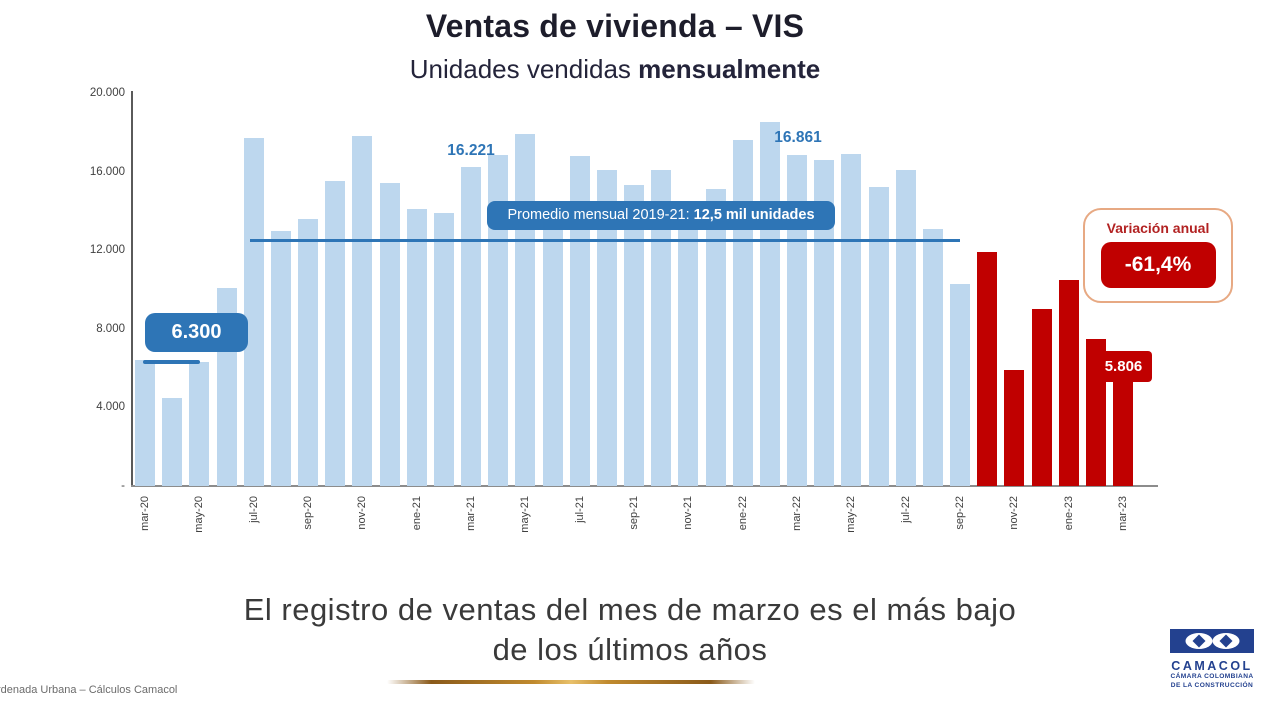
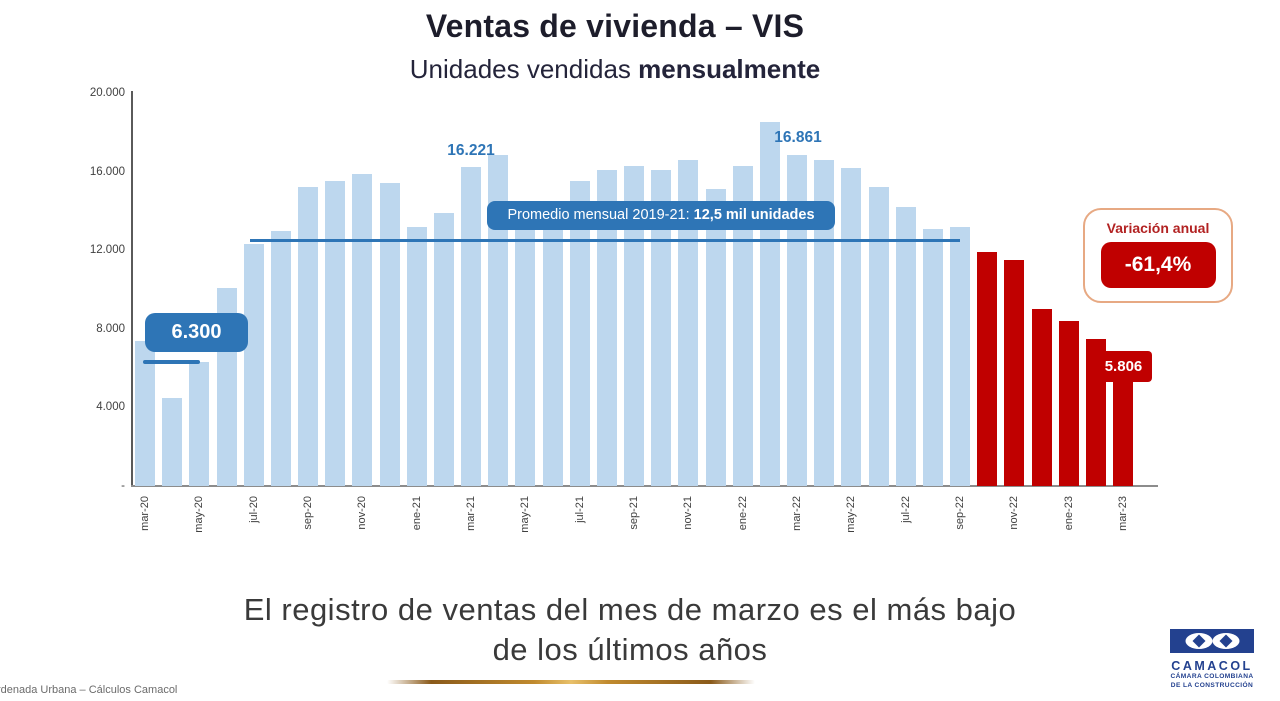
mar-20: 6400 -> 7400
jul-20: 17700 -> 12300
sep-20: 13600 -> 15200
nov-20: 17800 -> 15900
ene-21: 14100 -> 13200
may-21: 17900 -> 13800
jul-21: 16800 -> 15500
sep-21: 15300 -> 16300
nov-21: 13700 -> 16600
ene-22: 17600 -> 16300
may-22: 16900 -> 16200
jul-22: 16100 -> 14200
sep-22: 10300 -> 13200
nov-22: 5900 -> 11500
ene-23: 10500 -> 8400
